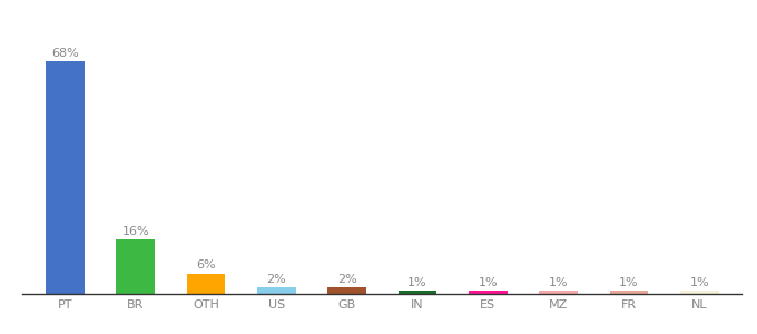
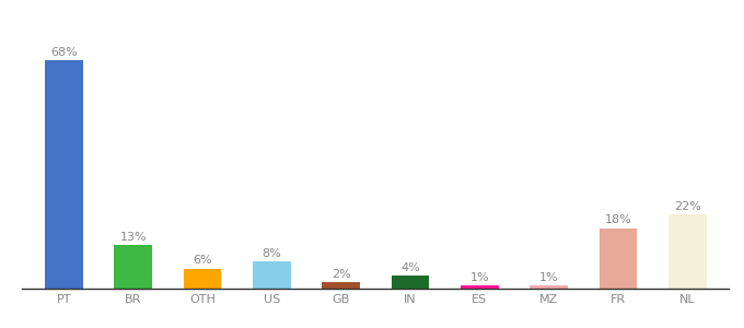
BR: 16% -> 13%
US: 2% -> 8%
IN: 1% -> 4%
FR: 1% -> 18%
NL: 1% -> 22%
